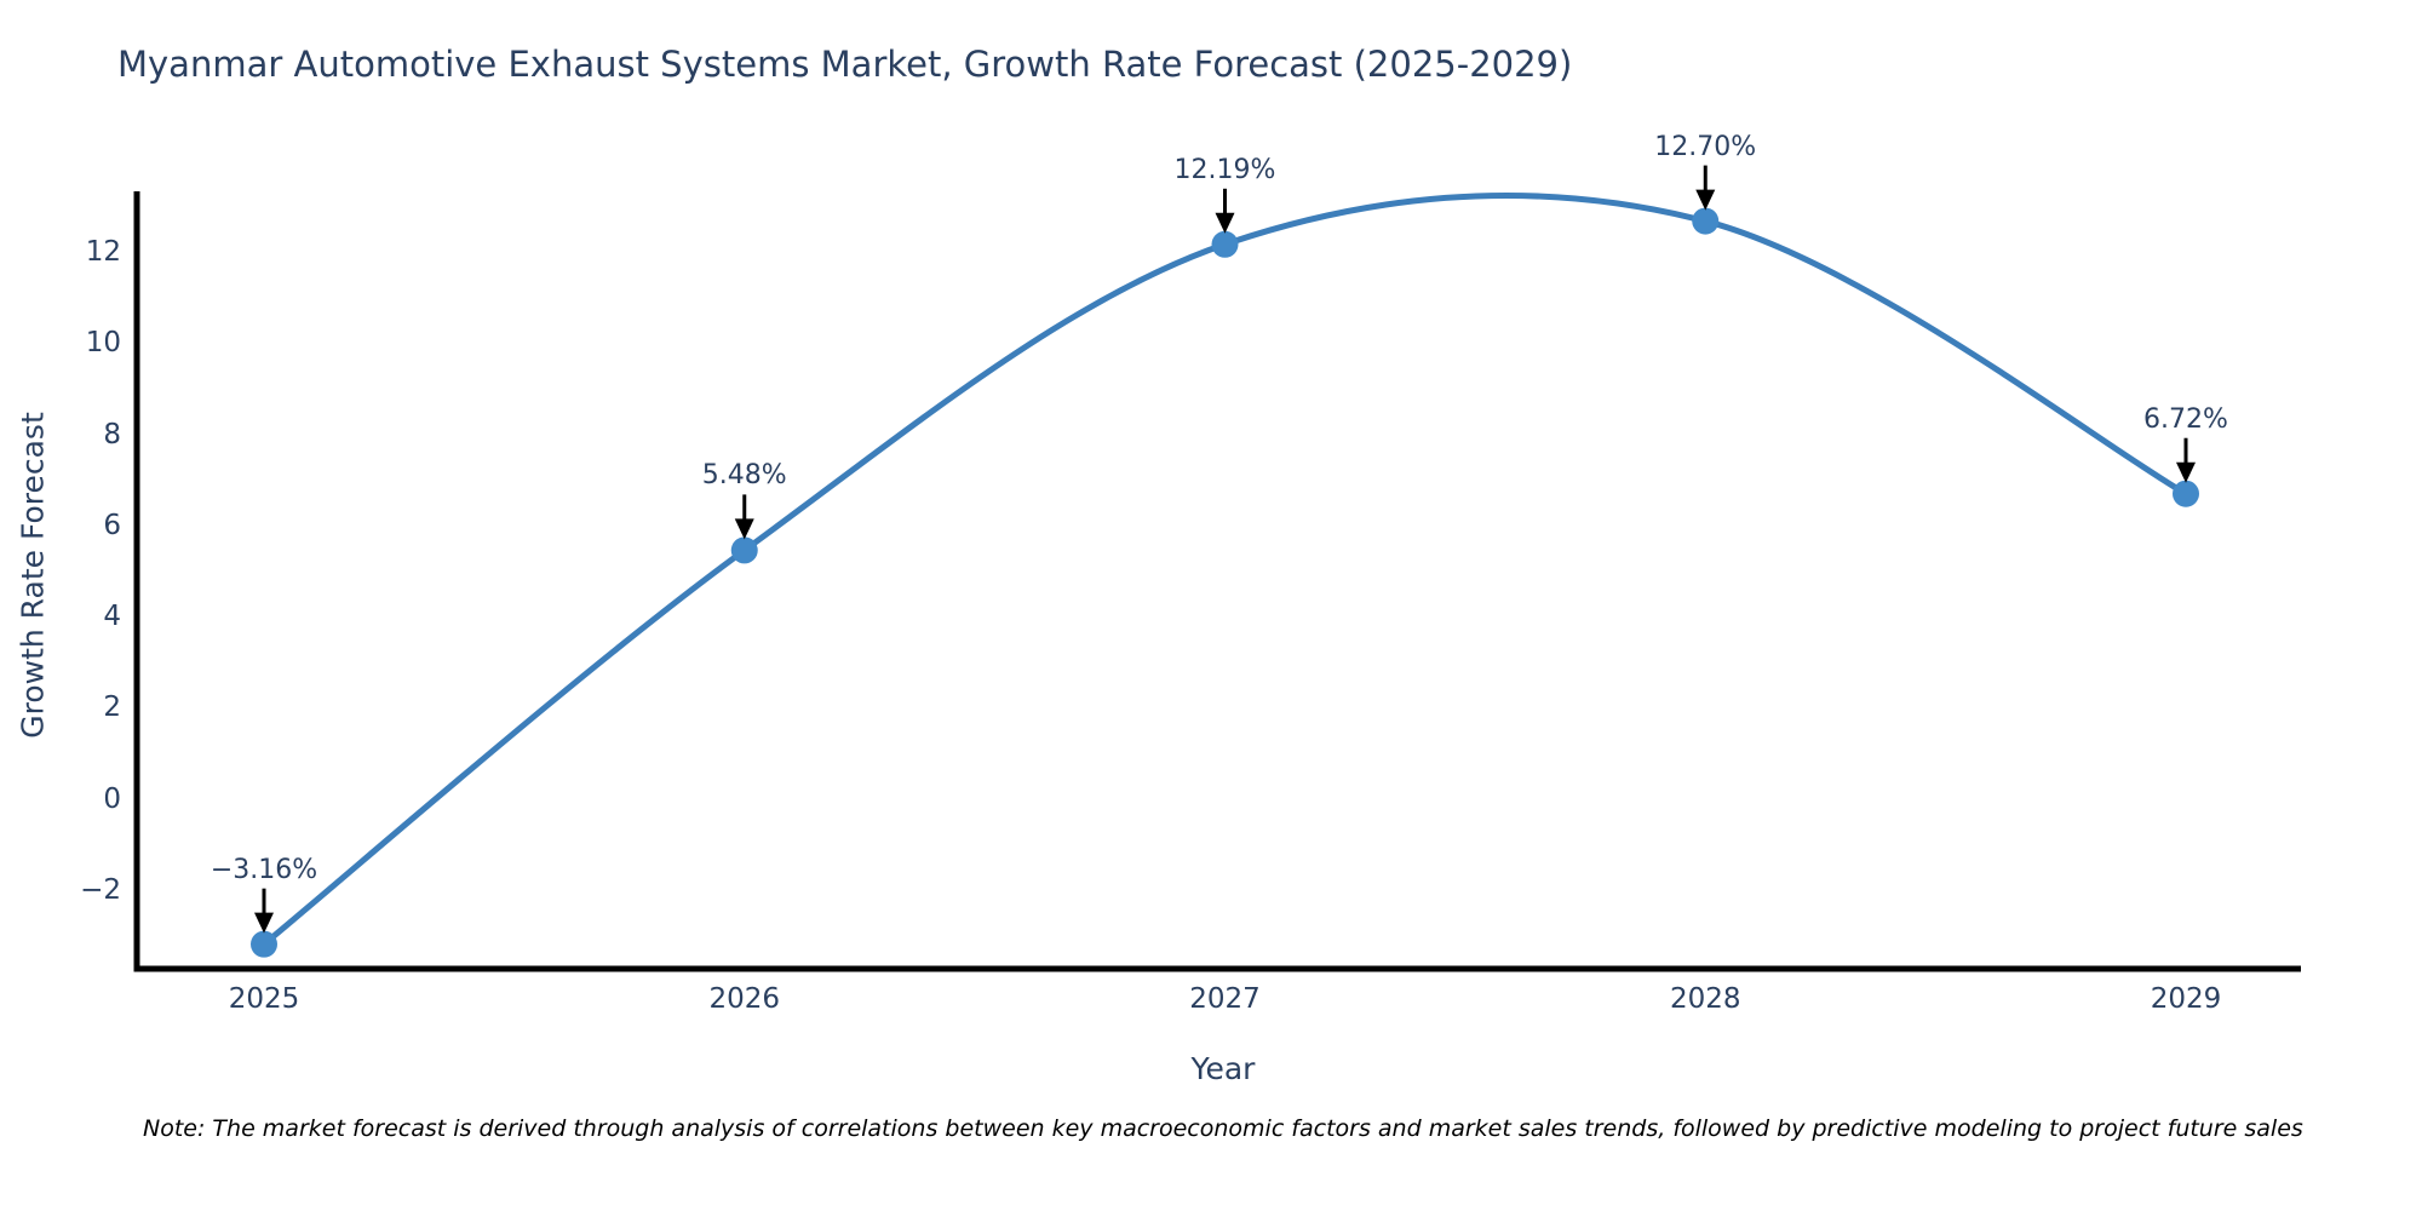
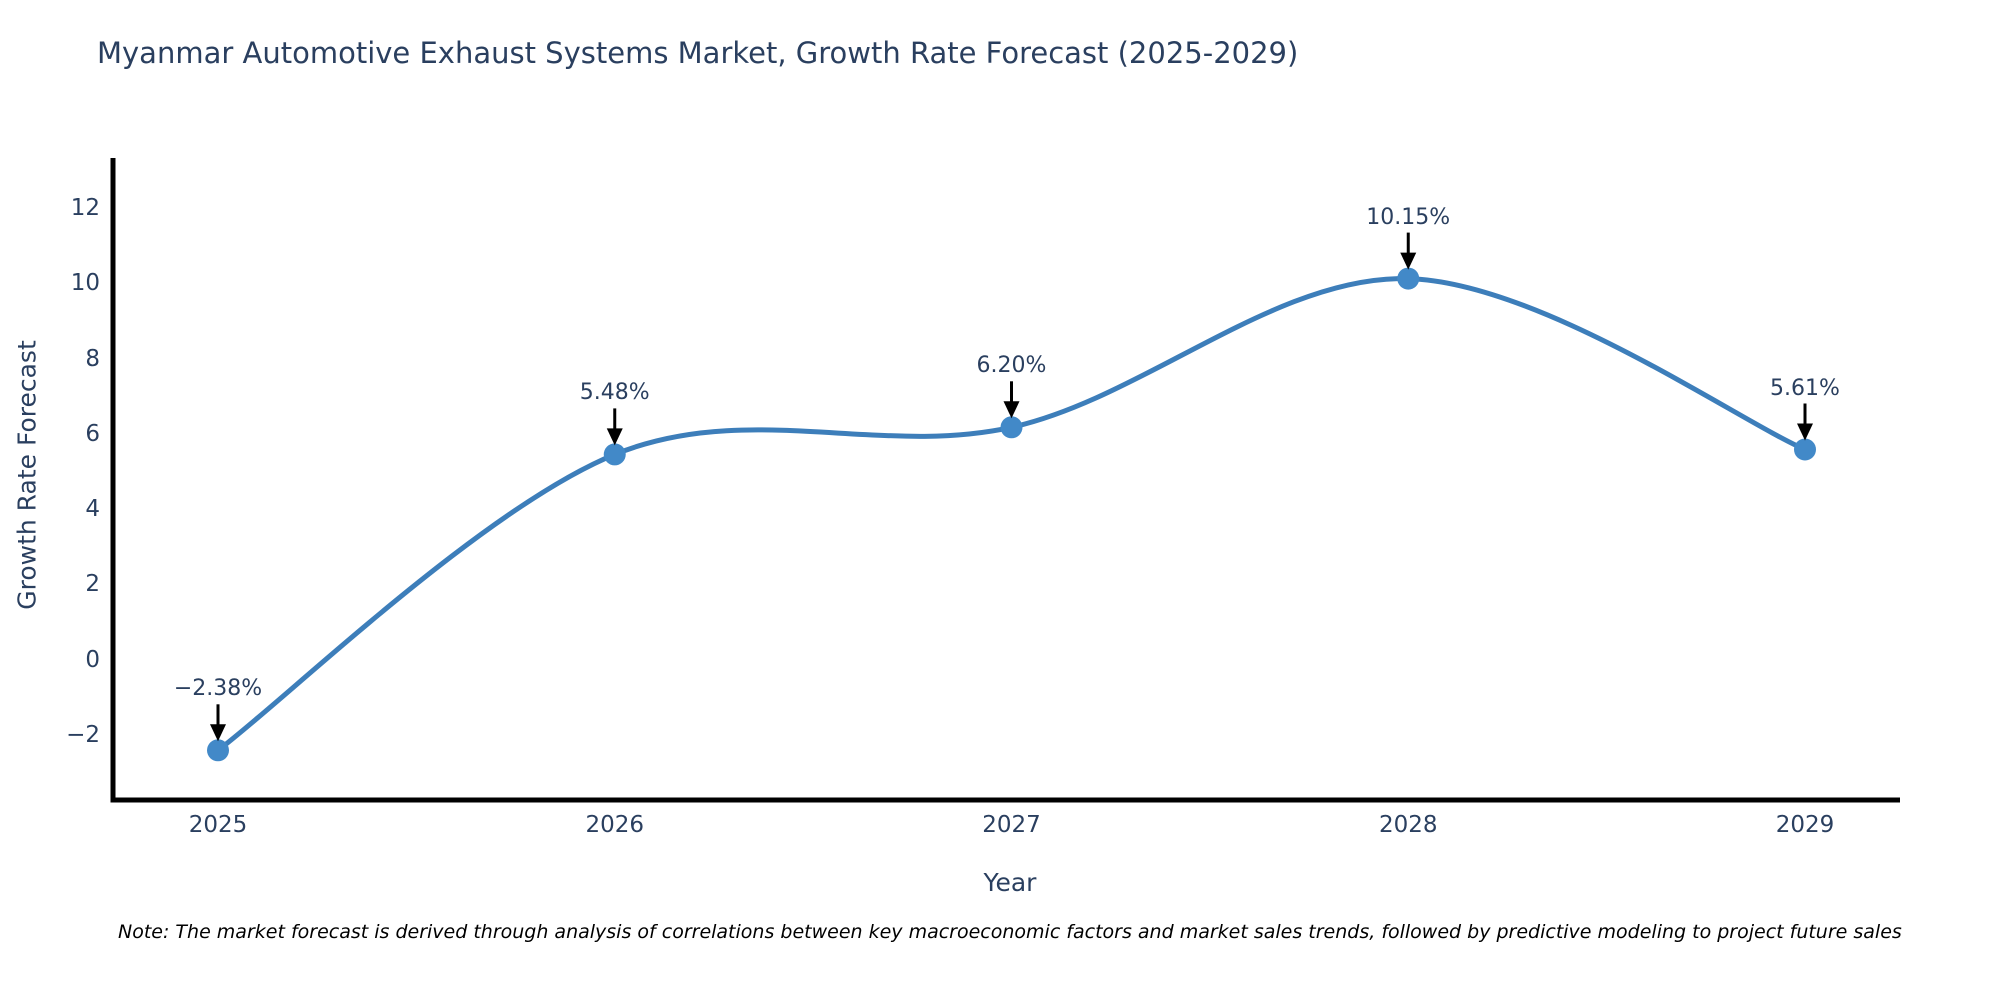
2025: −3.16% -> −2.38%
2027: 12.19% -> 6.20%
2028: 12.70% -> 10.15%
2029: 6.72% -> 5.61%
